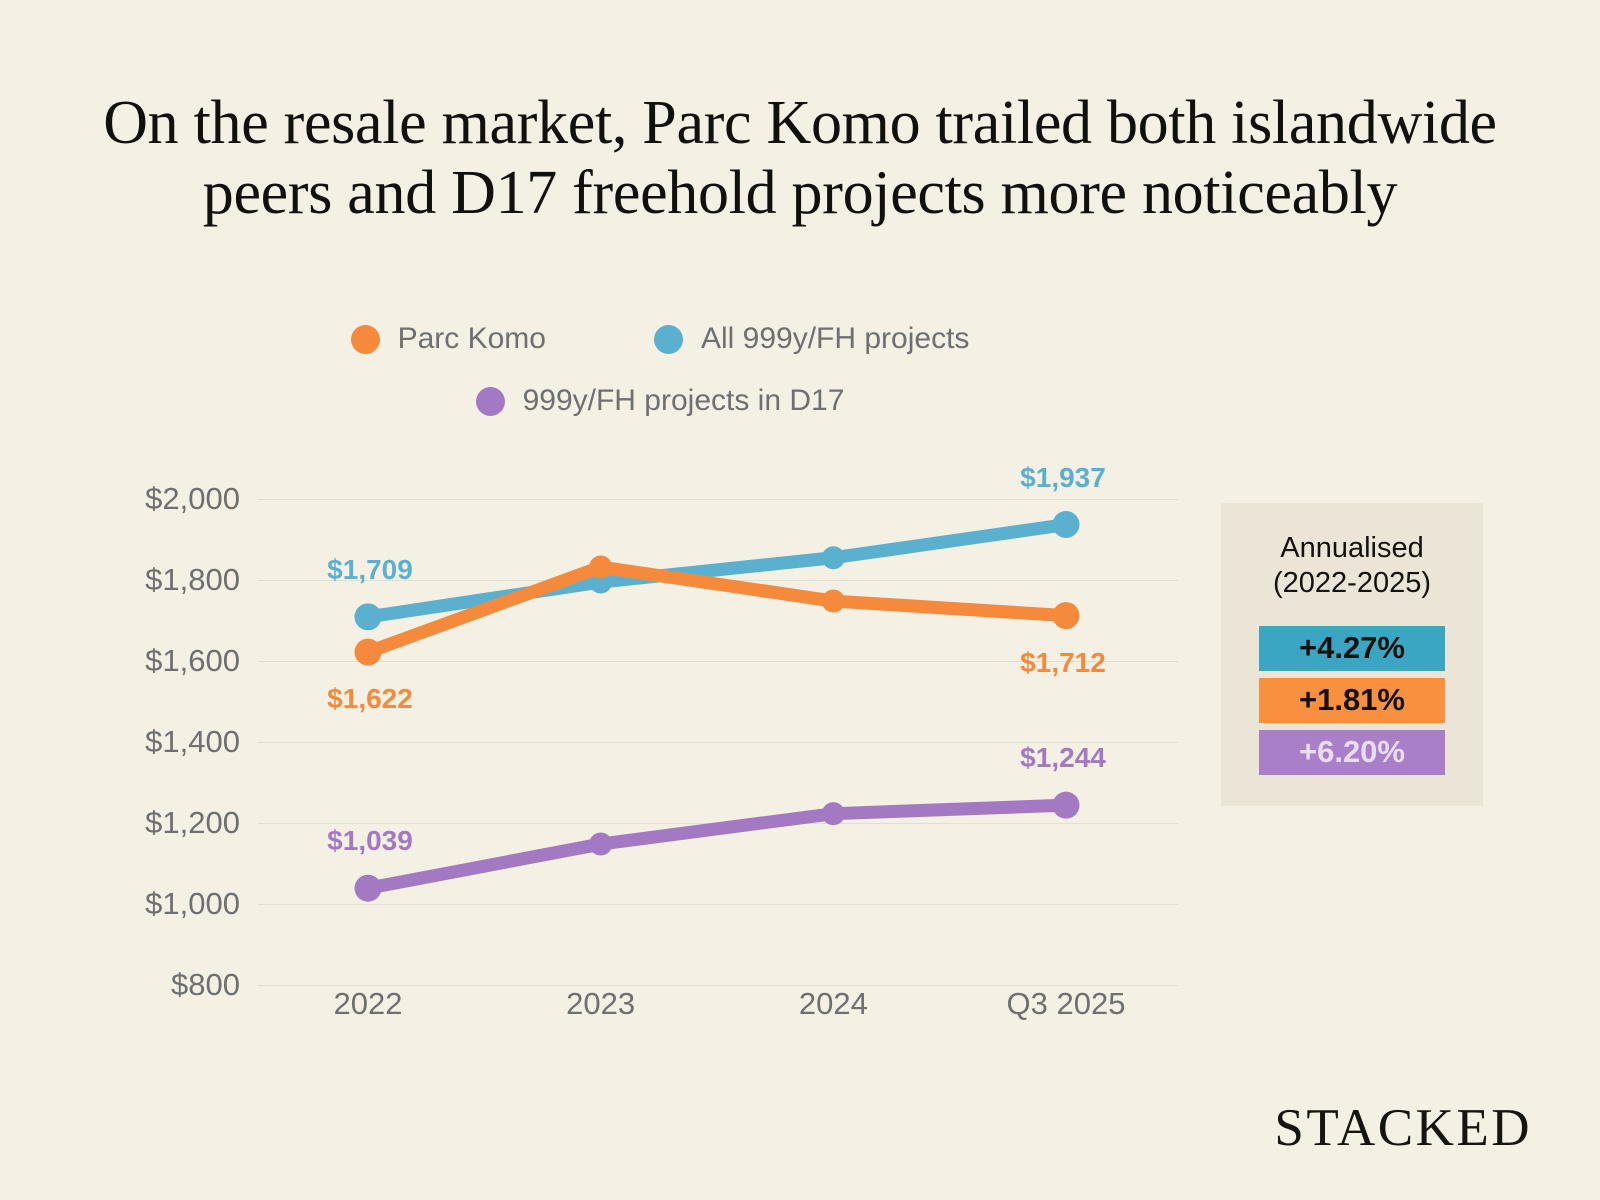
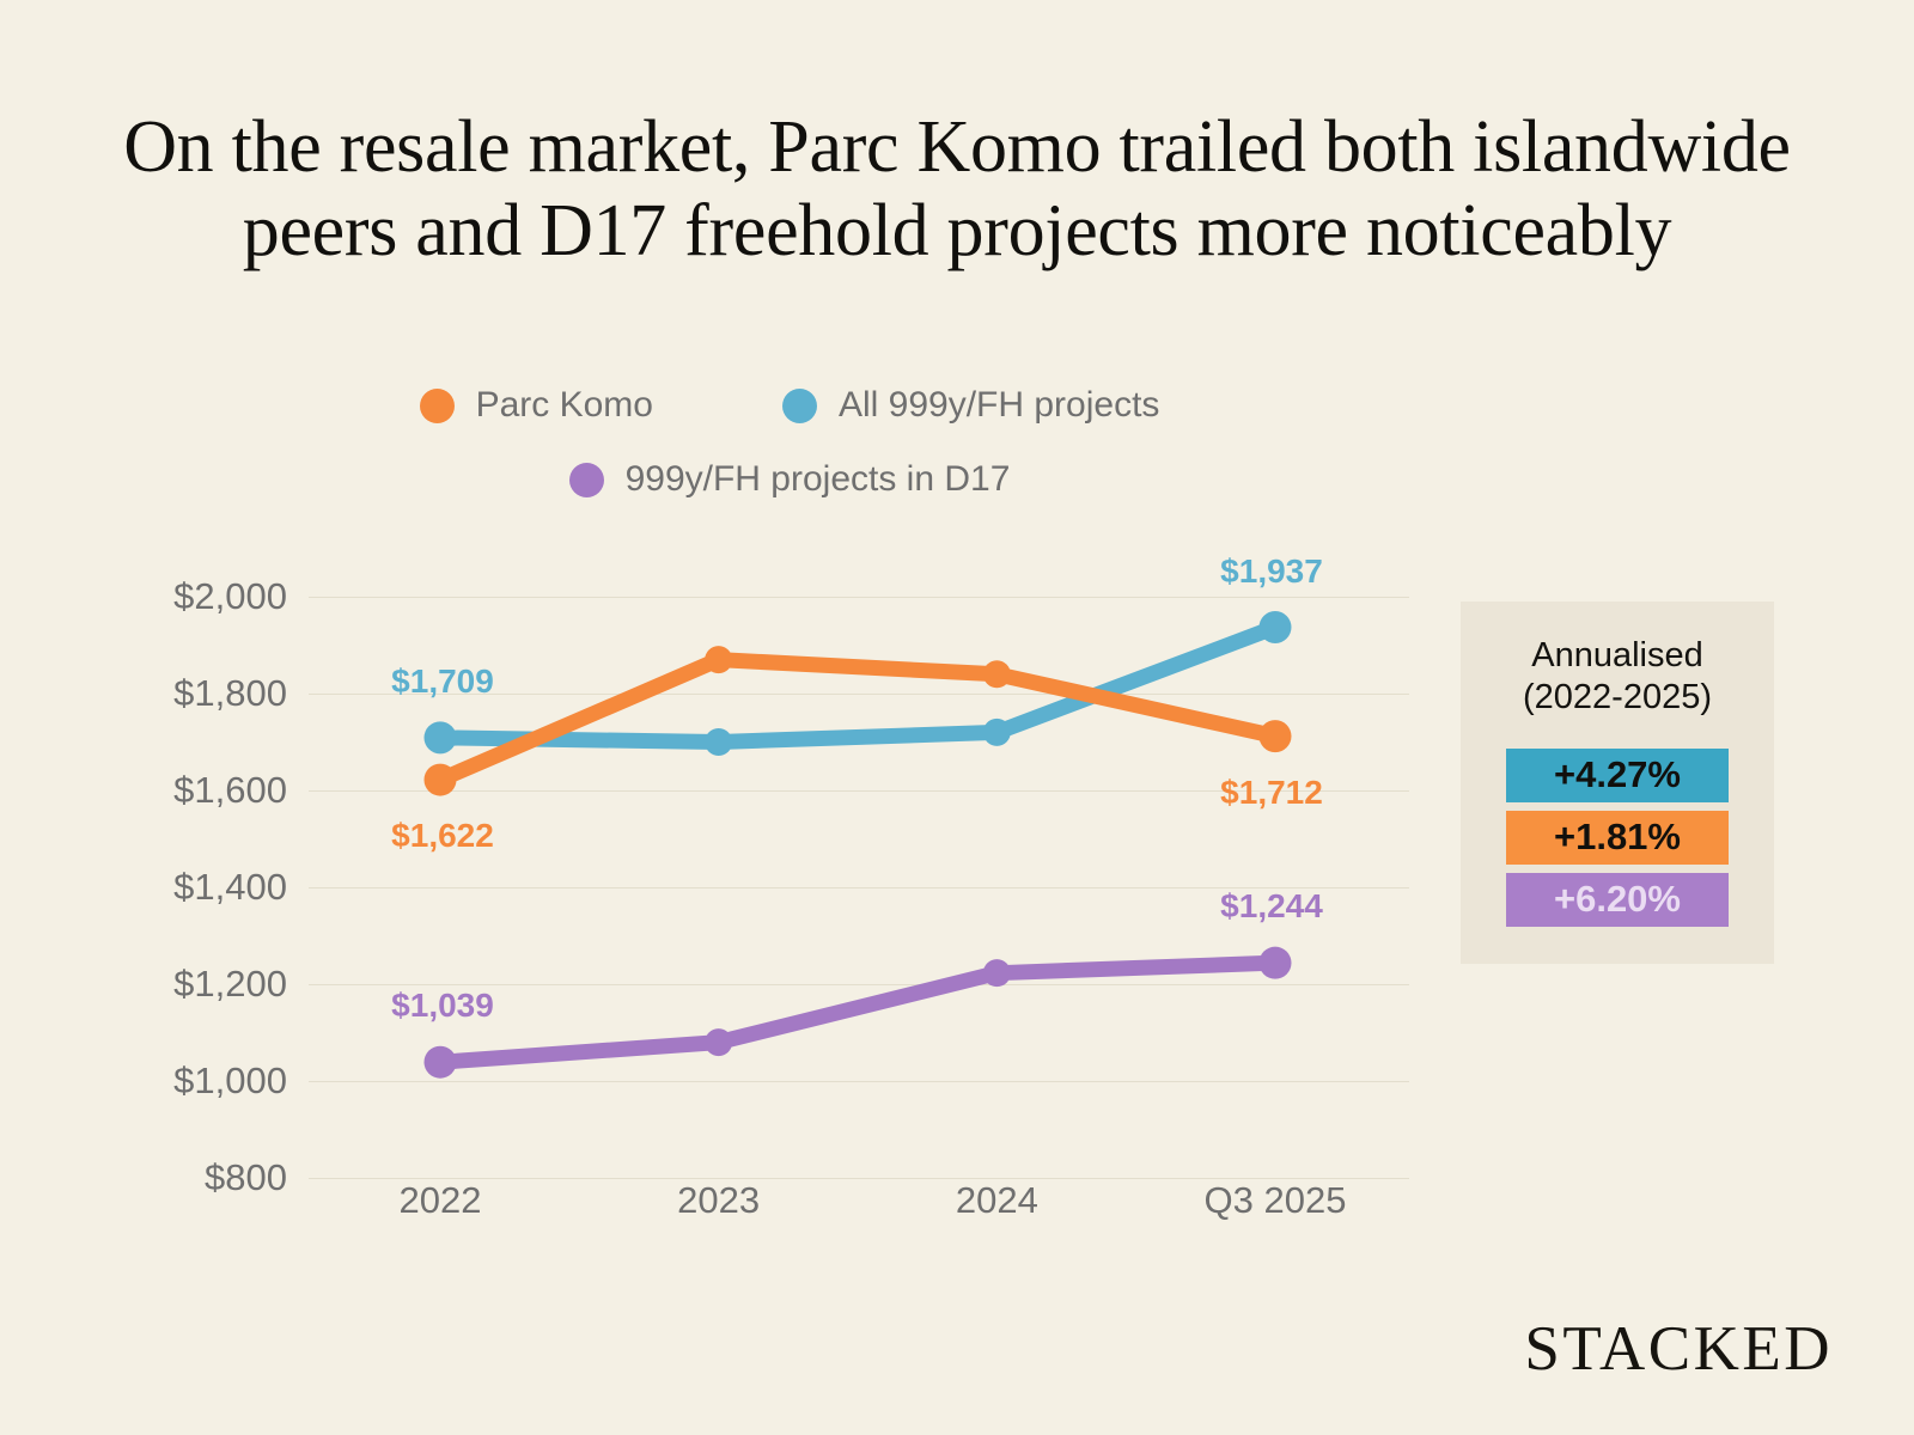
Parc Komo/2023: $1830 -> $1870
All 999y/FH projects/2023: $1800 -> $1700
999y/FH projects in D17/2023: $1150 -> $1080
Parc Komo/2024: $1750 -> $1840
All 999y/FH projects/2024: $1860 -> $1720
